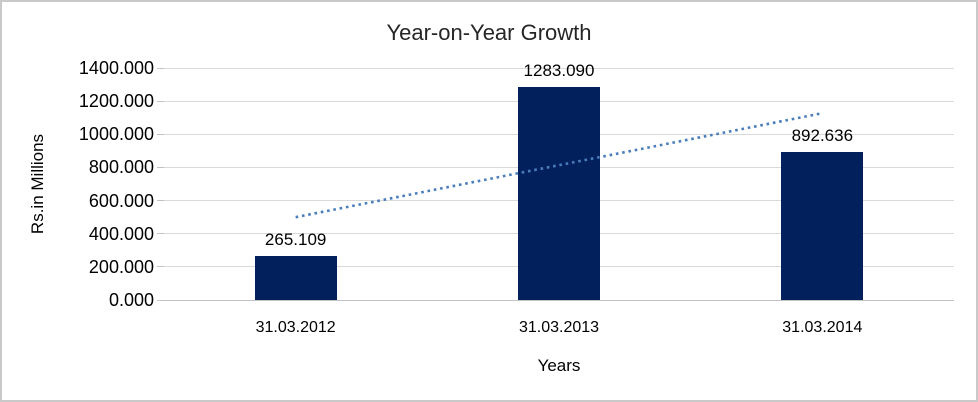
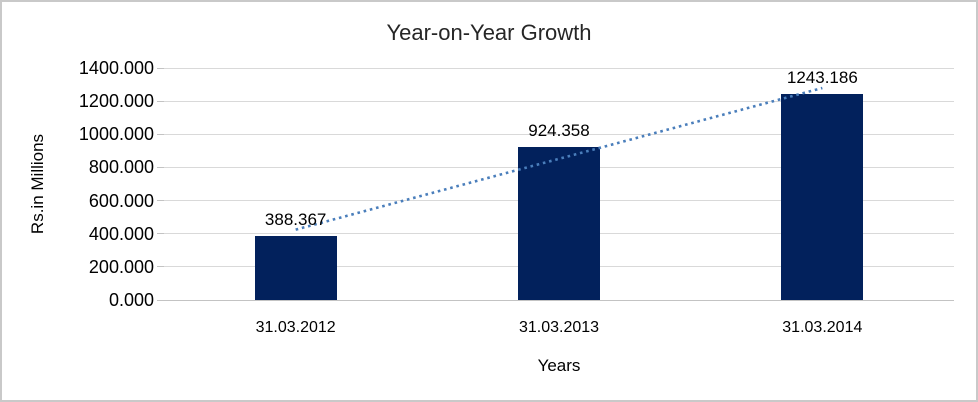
31.03.2012: 265.109 -> 388.367
31.03.2013: 1283.090 -> 924.358
31.03.2014: 892.636 -> 1243.186
